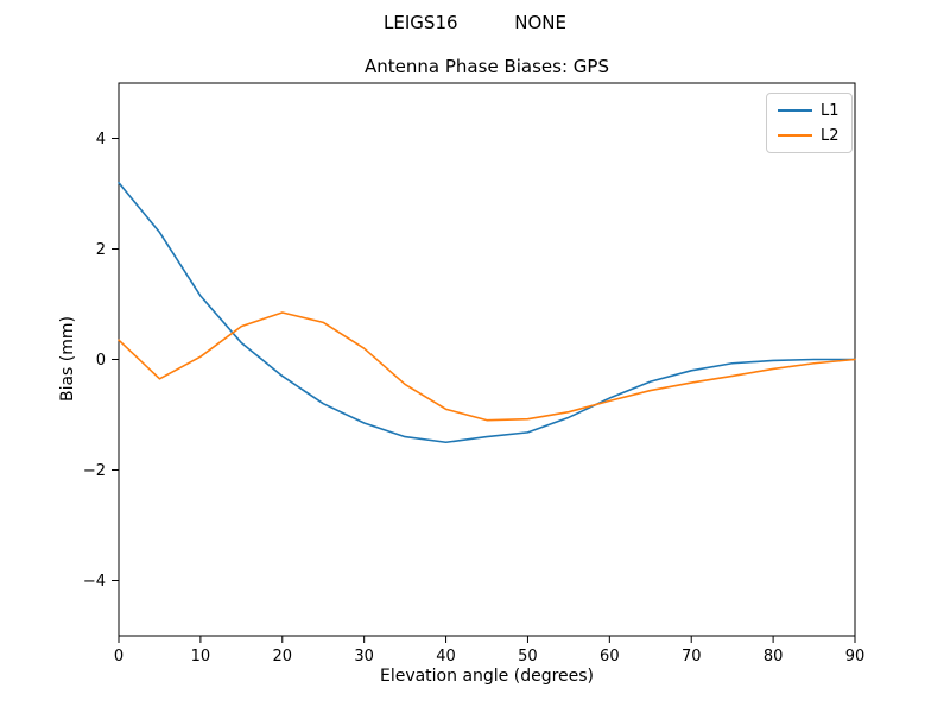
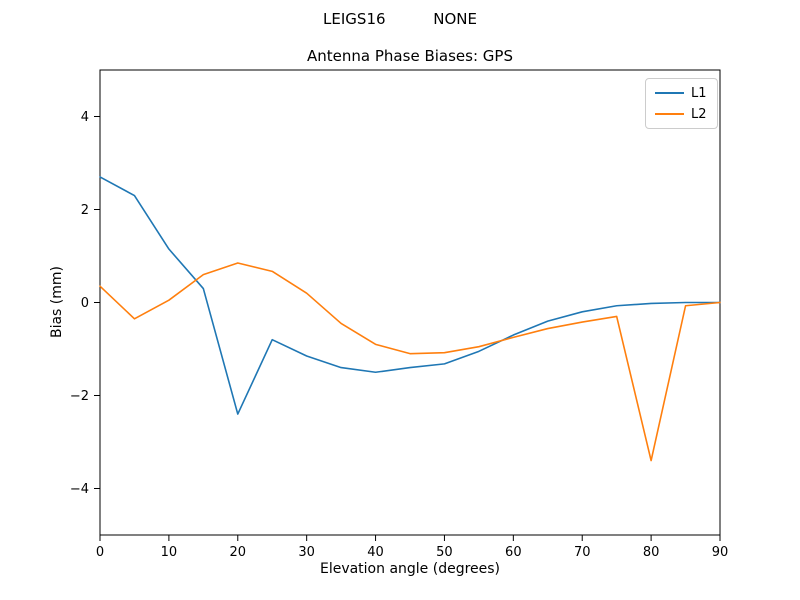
L1/0: 3.2 -> 2.7
L1/20: -0.3 -> -2.4
L2/80: -0.2 -> -3.4
